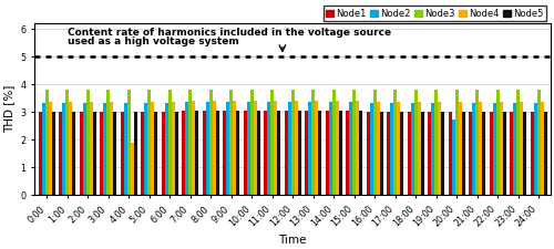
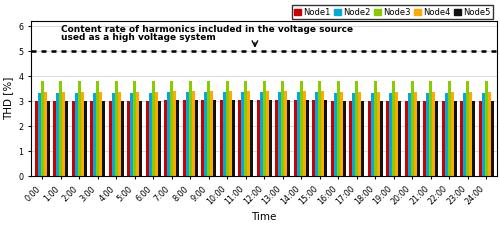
Node4/4:00: 1.90 -> 3.38
Node2/20:00: 2.75 -> 3.35
